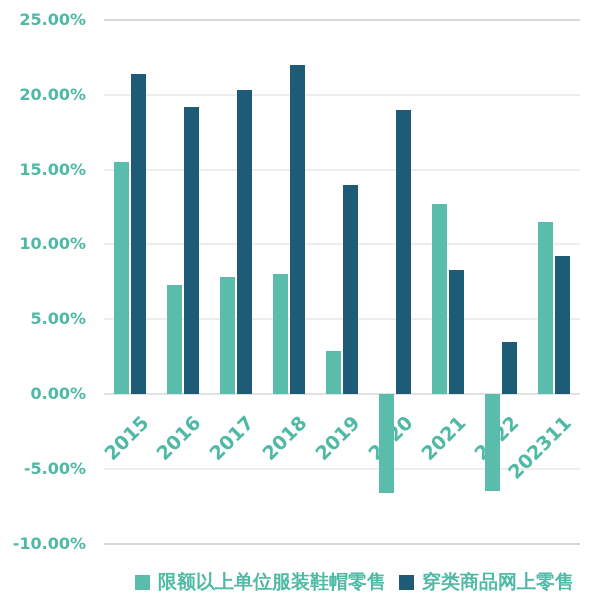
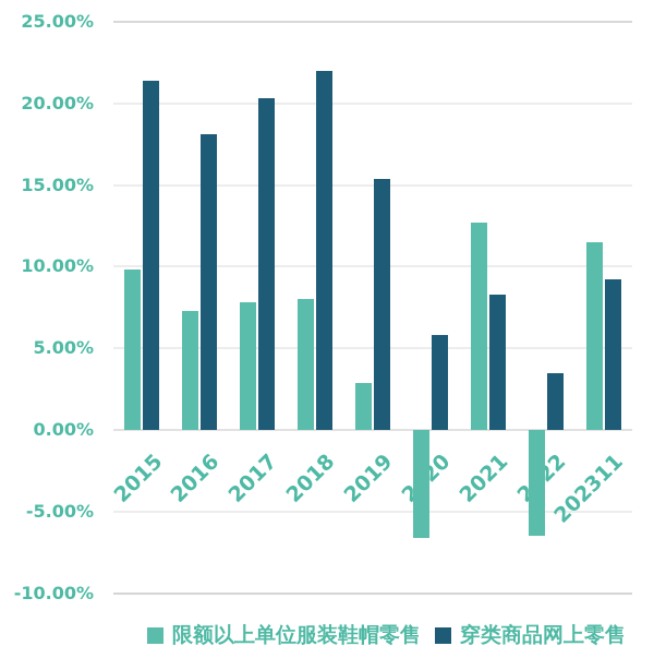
限额以上单位服装鞋帽零售/2015: 15.5% -> 9.8%
穿类商品网上零售/2016: 19.2% -> 18.1%
穿类商品网上零售/2019: 14.0% -> 15.4%
穿类商品网上零售/2020: 19.0% -> 5.8%
